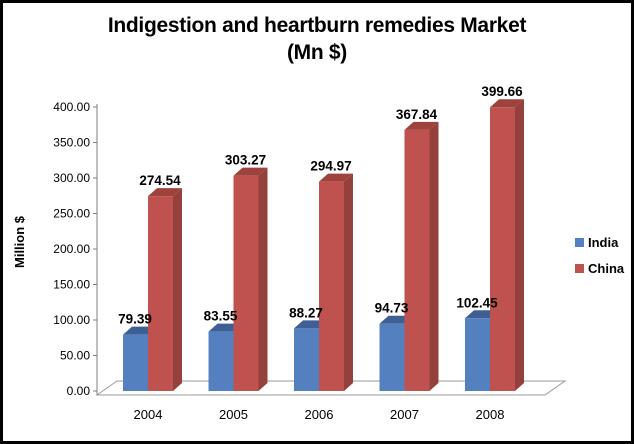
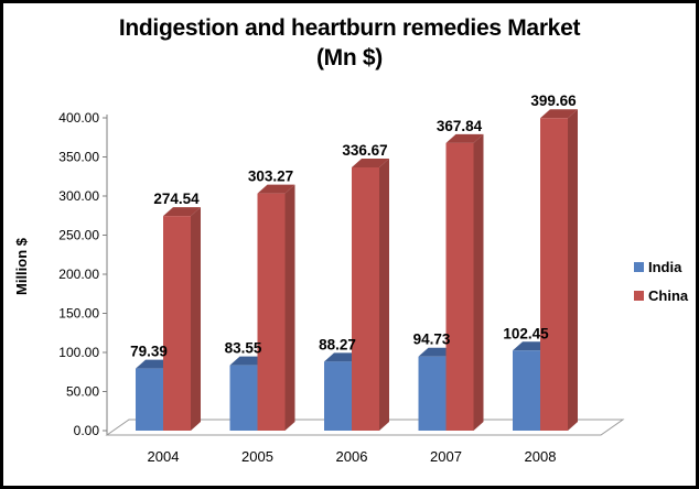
China/2006: 294.97 -> 336.67
